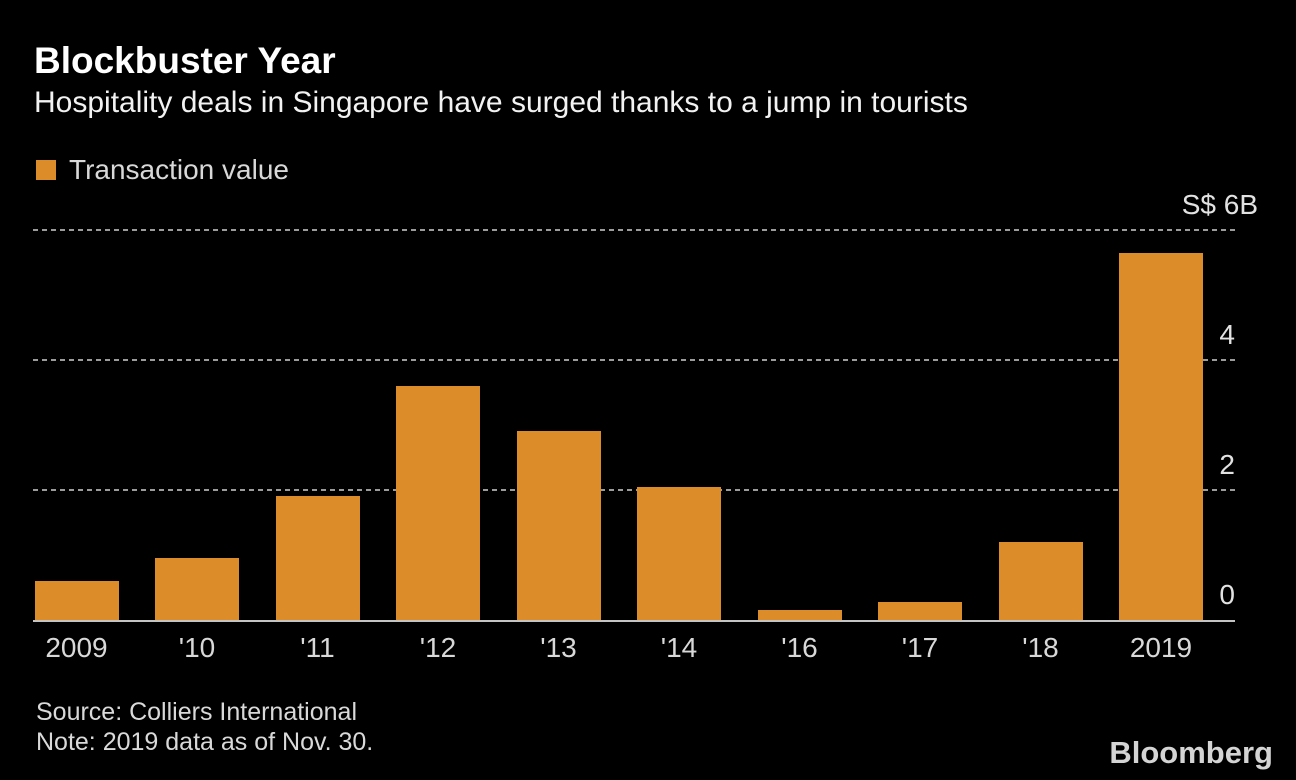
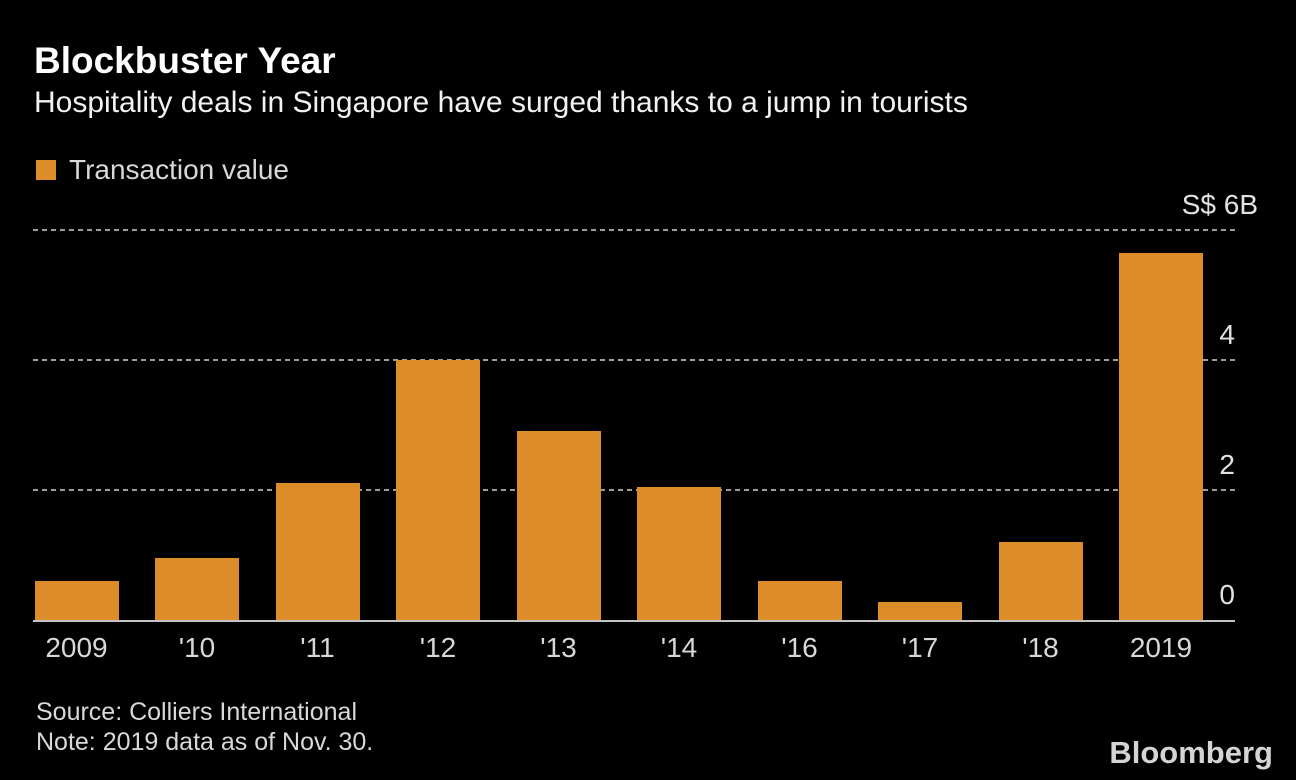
'11: 1.9 -> 2.1
'12: 3.6 -> 4.0
'16: 0.1 -> 0.6
